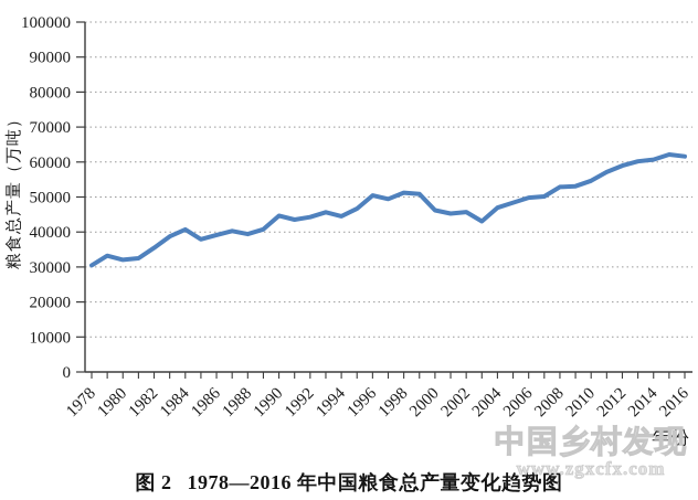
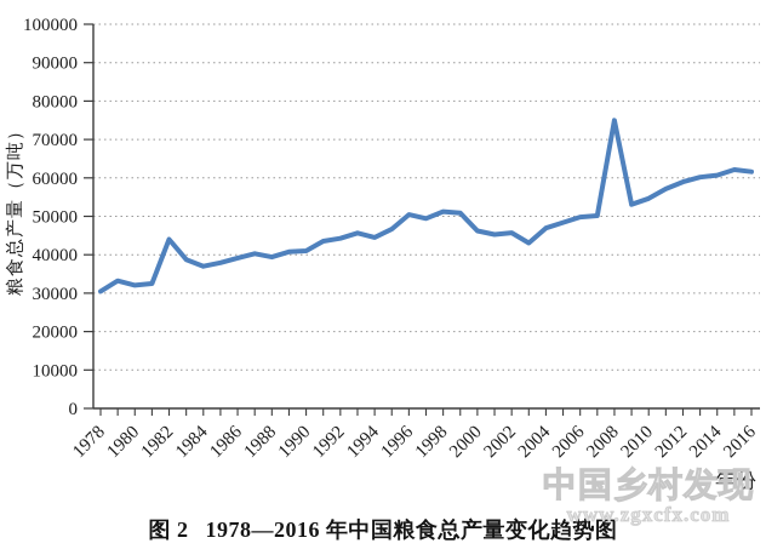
1982: 35000 -> 44000
1984: 41000 -> 37000
1990: 45000 -> 41000
2008: 53000 -> 75000
